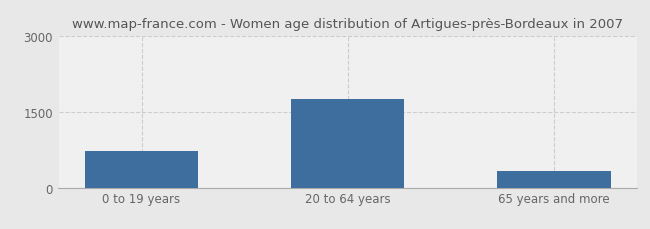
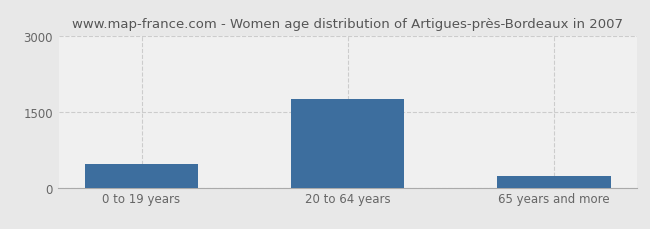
0 to 19 years: 730 -> 460
65 years and more: 330 -> 220
